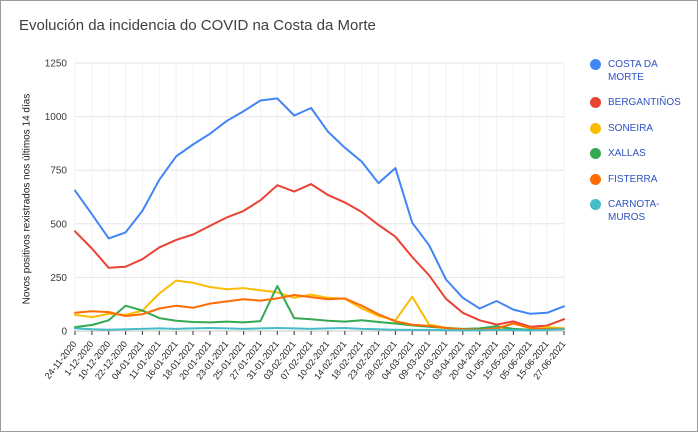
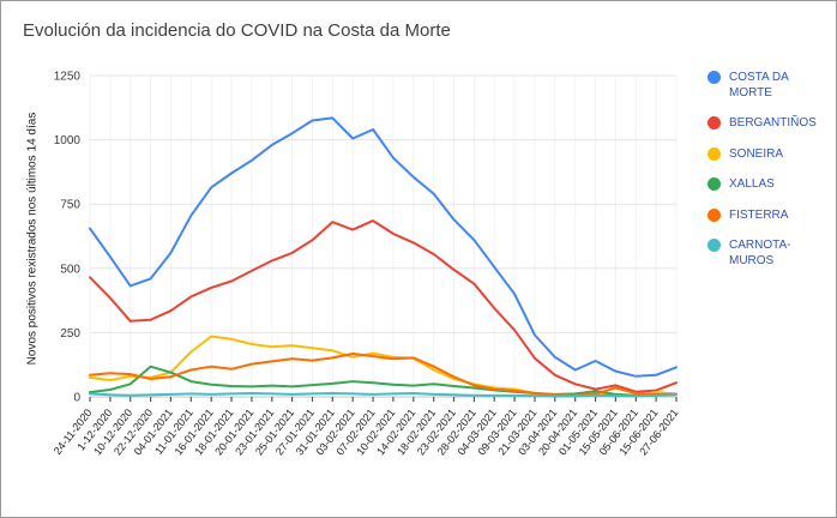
XALLAS/31-01-2021: 210 -> 50
COSTA DA MORTE/28-02-2021: 760 -> 610
SONEIRA/04-03-2021: 160 -> 40
